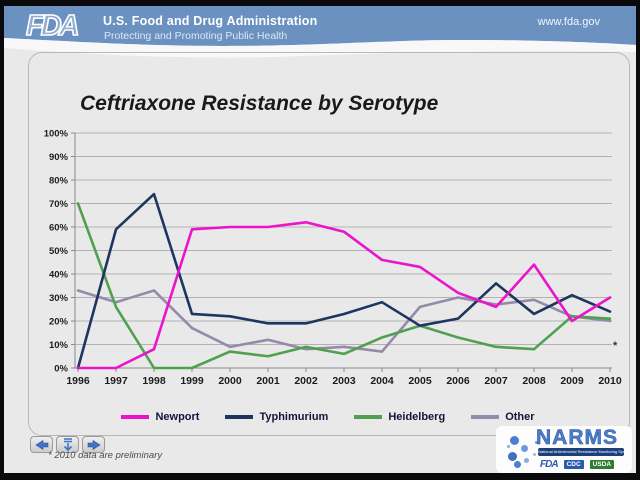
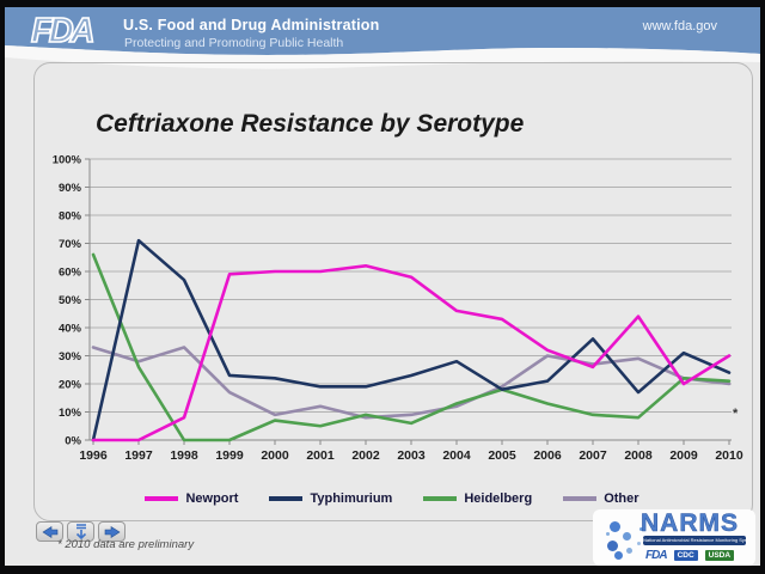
Heidelberg/1996: 70% -> 66%
Typhimurium/1997: 59% -> 71%
Typhimurium/1998: 74% -> 57%
Other/2004: 7% -> 12%
Other/2005: 26% -> 19%
Typhimurium/2008: 23% -> 17%
